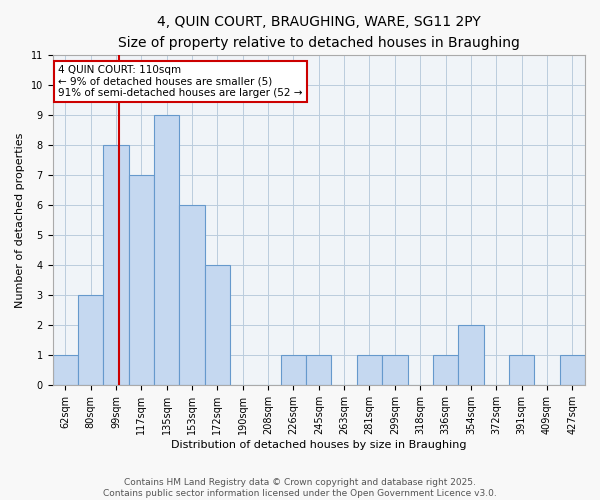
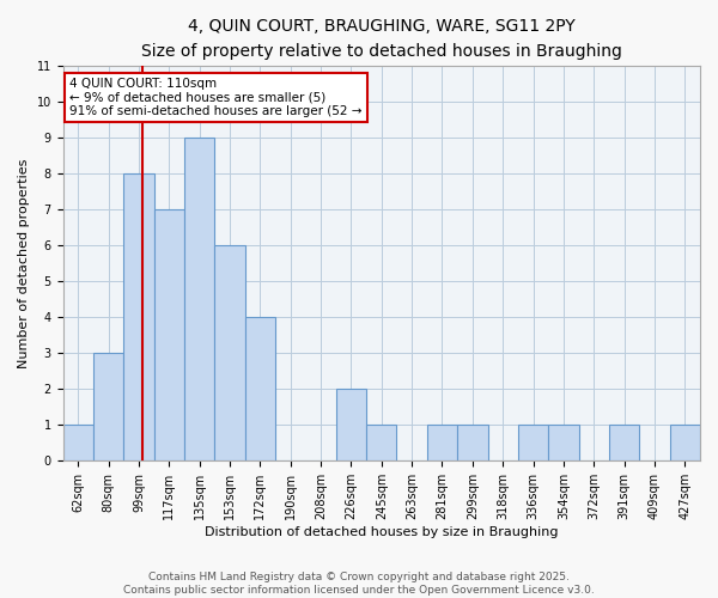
226sqm: 1 -> 2
354sqm: 2 -> 1
